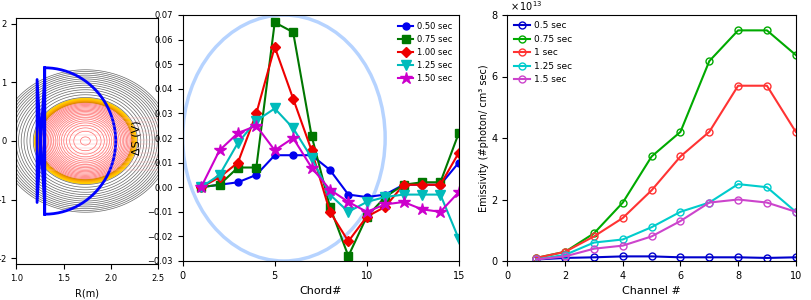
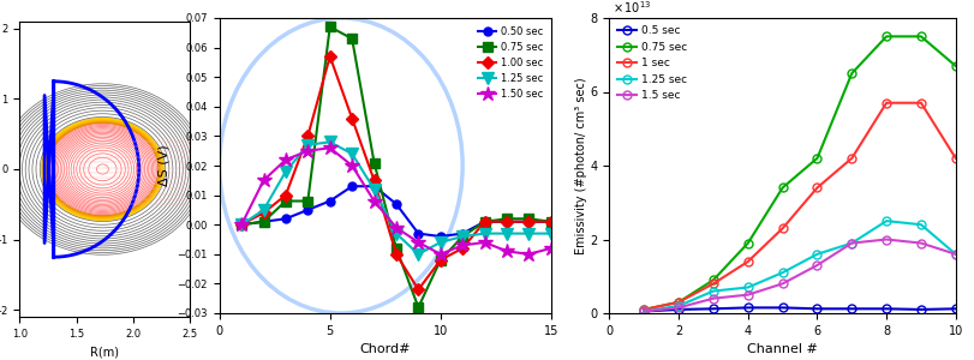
0.50 sec/5: 0.013 -> 0.008
1.25 sec/5: 0.032 -> 0.028
1.50 sec/5: 0.015 -> 0.026
0.50 sec/15: 0.010 -> 0.001
0.75 sec/15: 0.022 -> 0.001
1.00 sec/15: 0.014 -> 0.001
1.25 sec/15: -0.021 -> -0.003
1.50 sec/15: -0.002 -> -0.008
